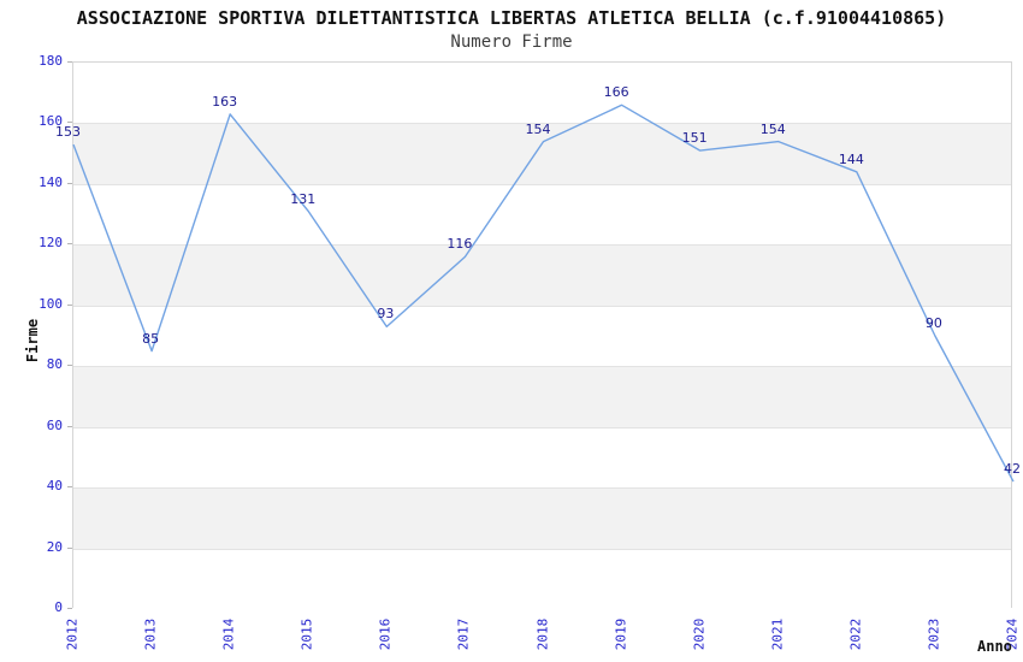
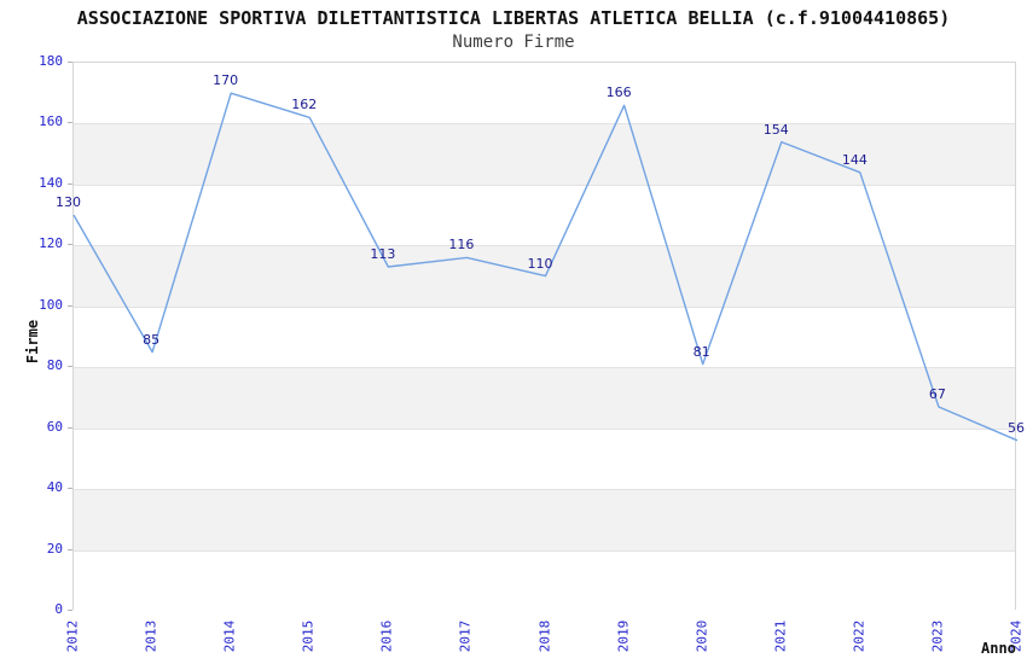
2012: 153 -> 130
2014: 163 -> 170
2015: 131 -> 162
2016: 93 -> 113
2018: 154 -> 110
2020: 151 -> 81
2023: 90 -> 67
2024: 42 -> 56
